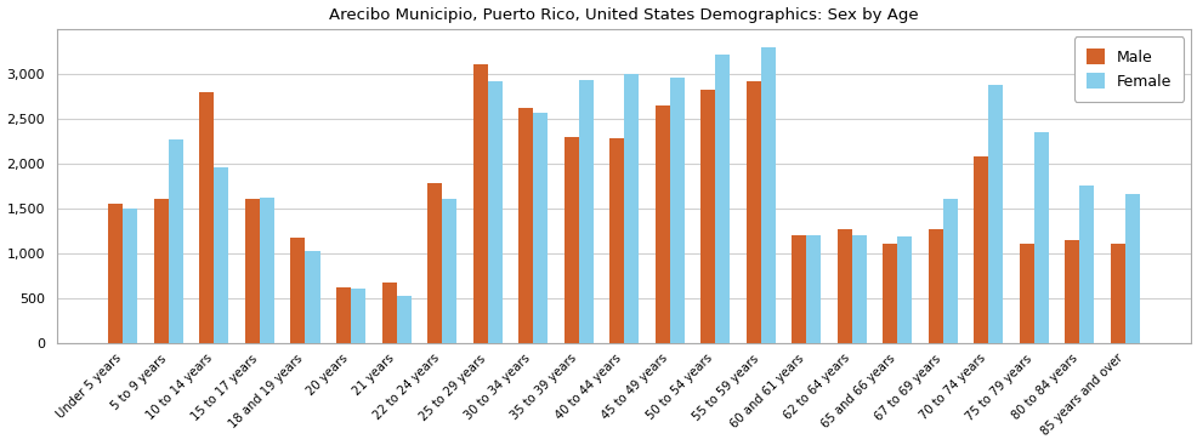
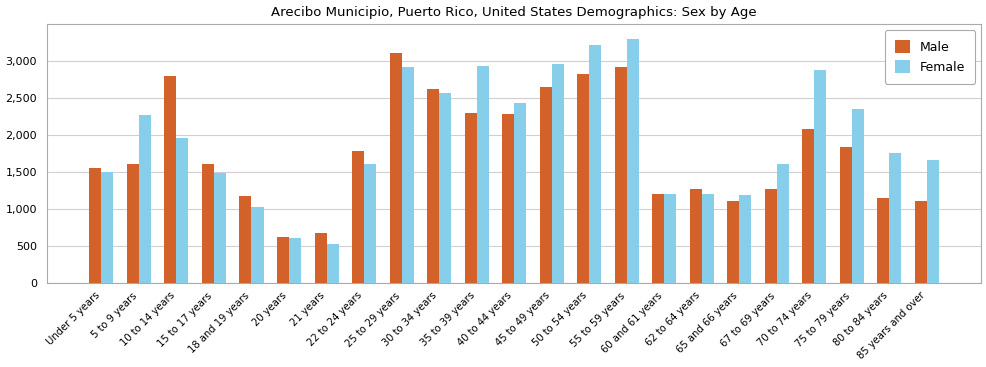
Female/15 to 17 years: 1,620 -> 1,490
Female/40 to 44 years: 3,000 -> 2,440
Male/75 to 79 years: 1,100 -> 1,840
